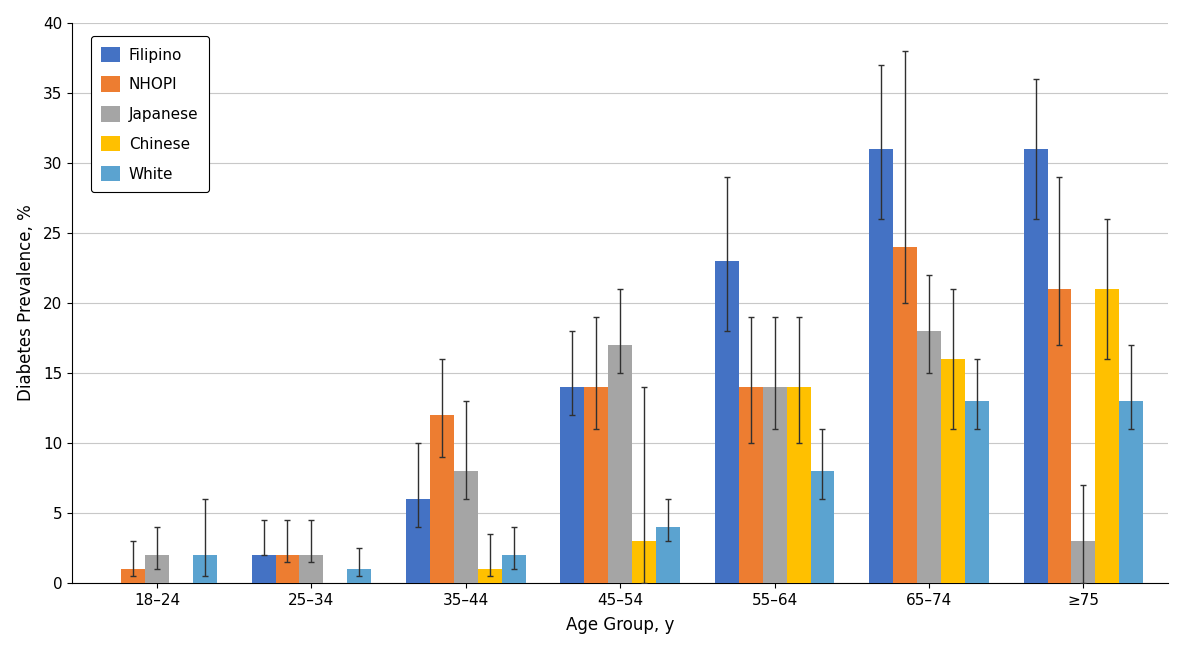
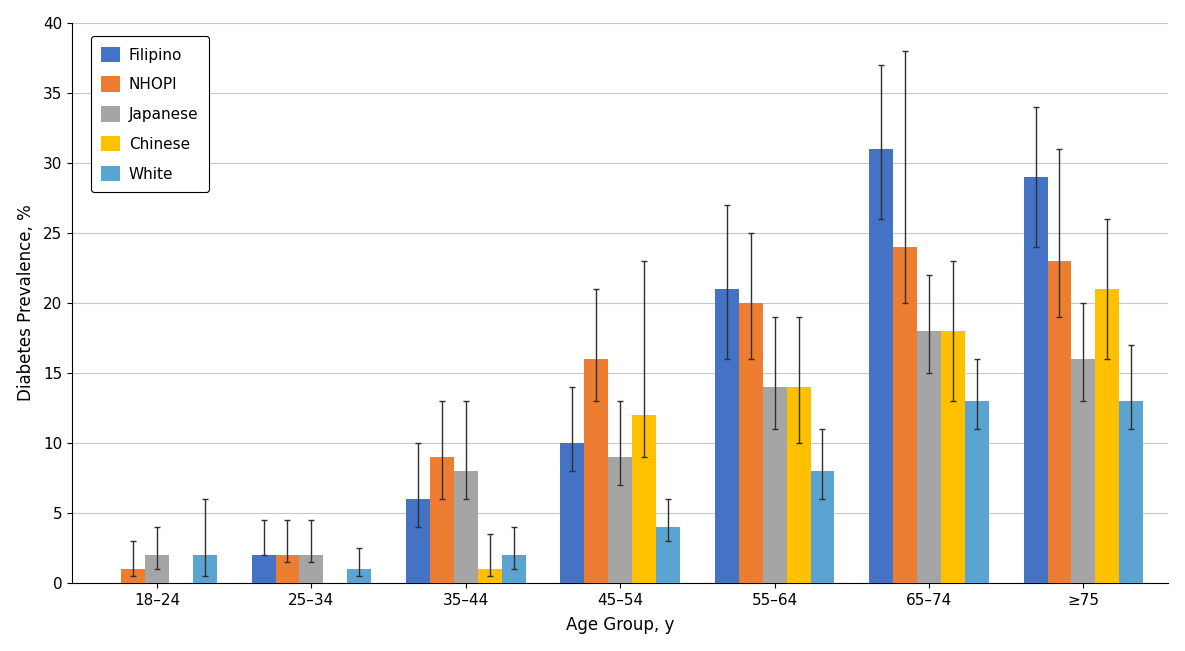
NHOPI/35–44: 12 -> 9
Filipino/45–54: 14 -> 10
NHOPI/45–54: 14 -> 16
Japanese/45–54: 17 -> 9
Chinese/45–54: 3 -> 12
Filipino/55–64: 23 -> 21
NHOPI/55–64: 14 -> 20
Chinese/65–74: 16 -> 18
Filipino/≥75: 31 -> 29
NHOPI/≥75: 21 -> 23
Japanese/≥75: 3 -> 16
